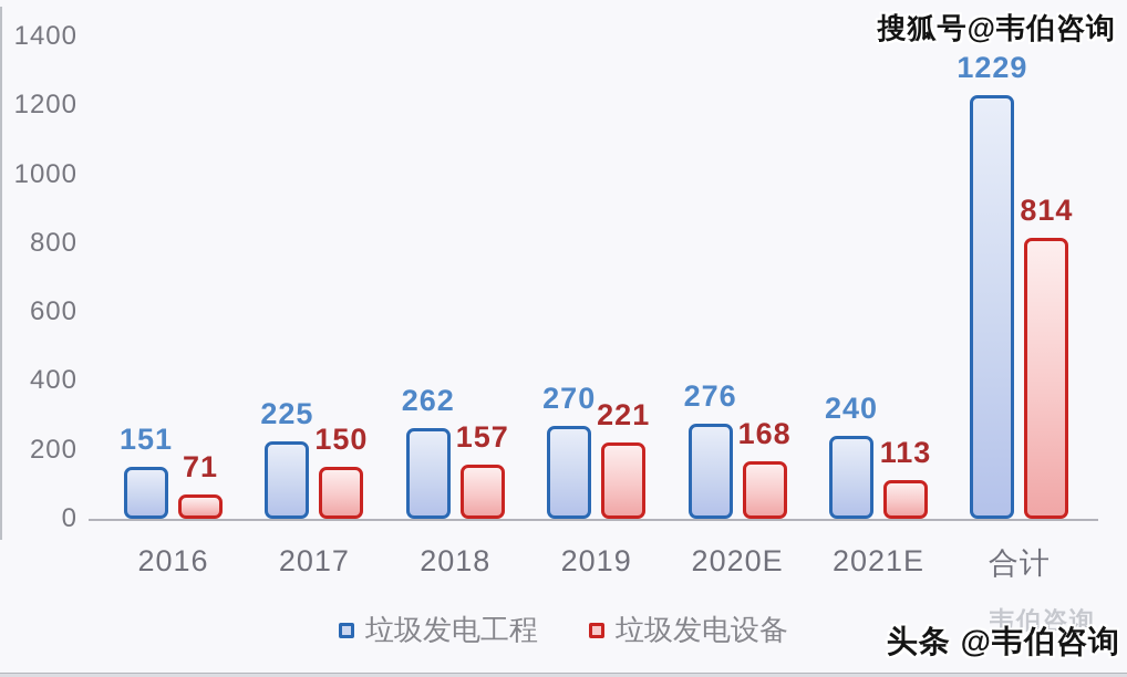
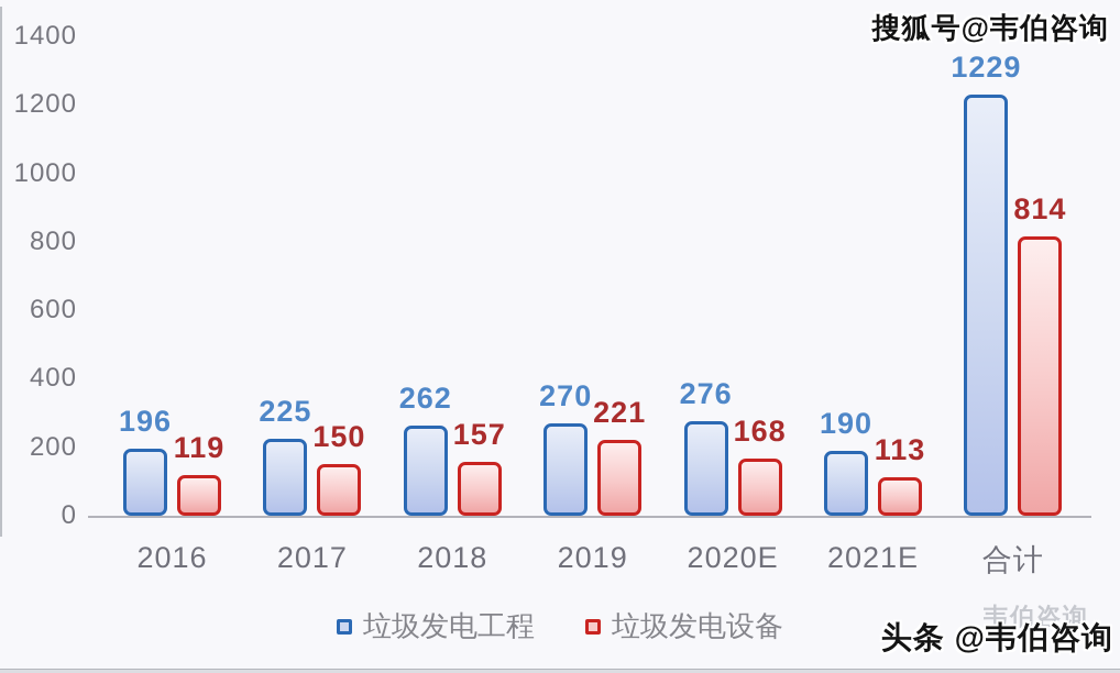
垃圾发电工程/2016: 151 -> 196
垃圾发电设备/2016: 71 -> 119
垃圾发电工程/2021E: 240 -> 190
